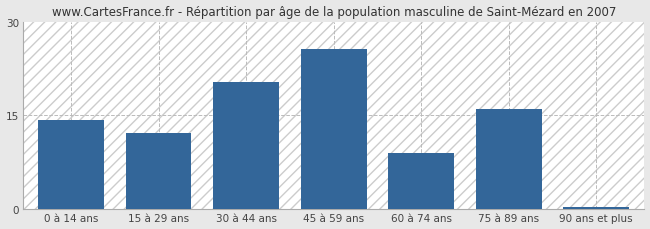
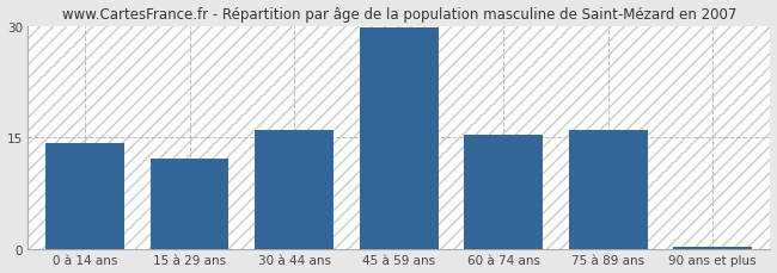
30 à 44 ans: 20.4 -> 16.0
45 à 59 ans: 25.6 -> 29.7
60 à 74 ans: 9.0 -> 15.4
